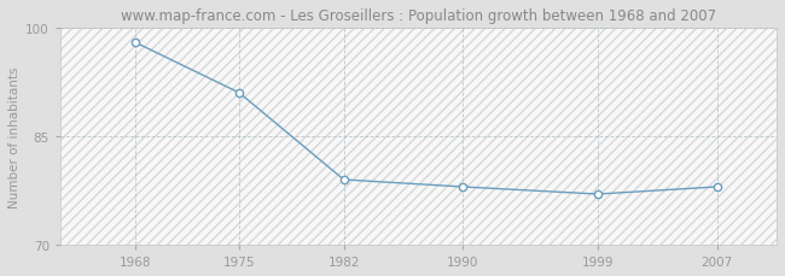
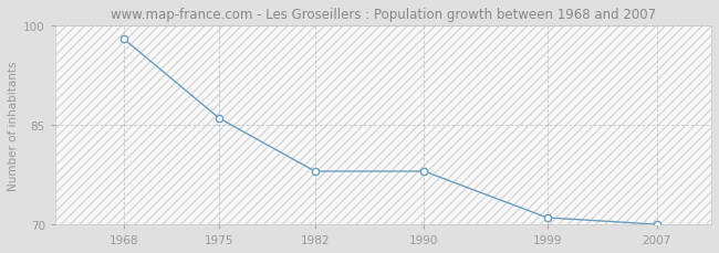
1975: 91 -> 86
1982: 79 -> 78
1999: 77 -> 71
2007: 78 -> 70
